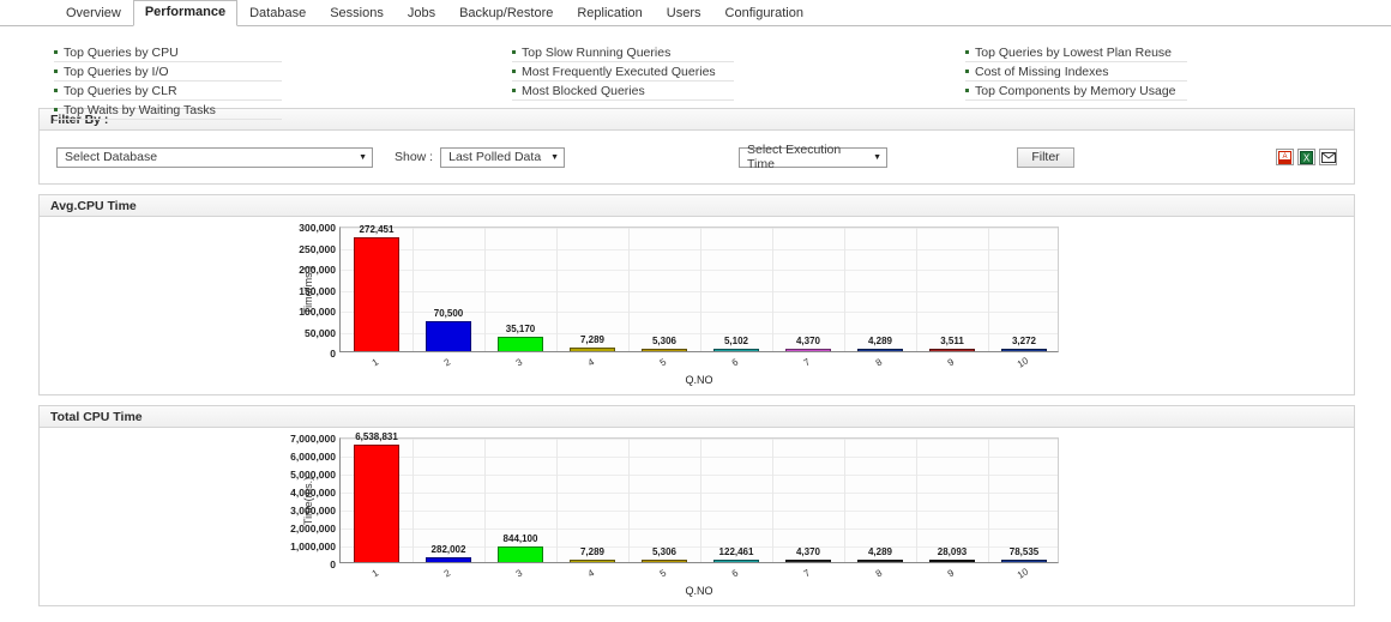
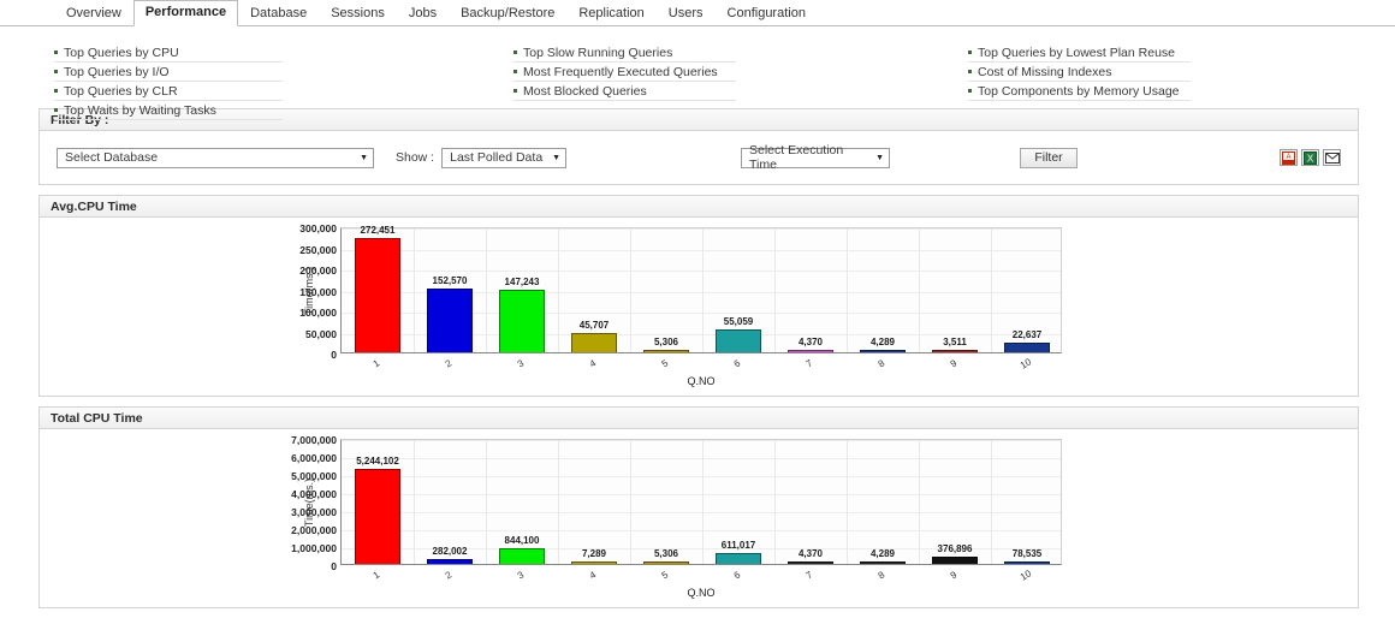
Avg.CPU Time/2: 70,500 -> 152,570
Avg.CPU Time/3: 35,170 -> 147,243
Avg.CPU Time/4: 7,289 -> 45,707
Avg.CPU Time/6: 5,102 -> 55,059
Avg.CPU Time/10: 3,272 -> 22,637
Total CPU Time/1: 6,538,831 -> 5,244,102
Total CPU Time/6: 122,461 -> 611,017
Total CPU Time/9: 28,093 -> 376,896
